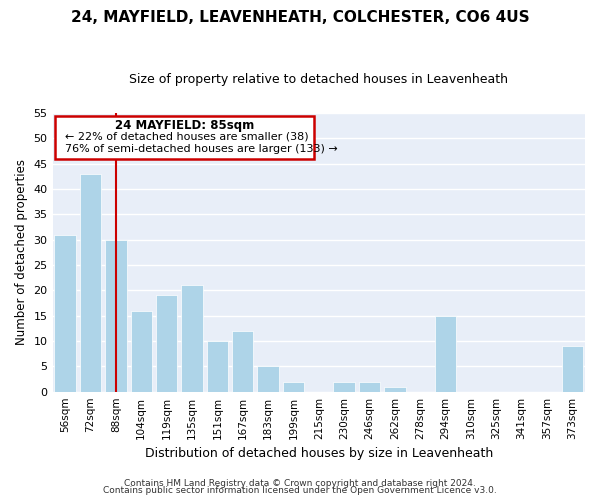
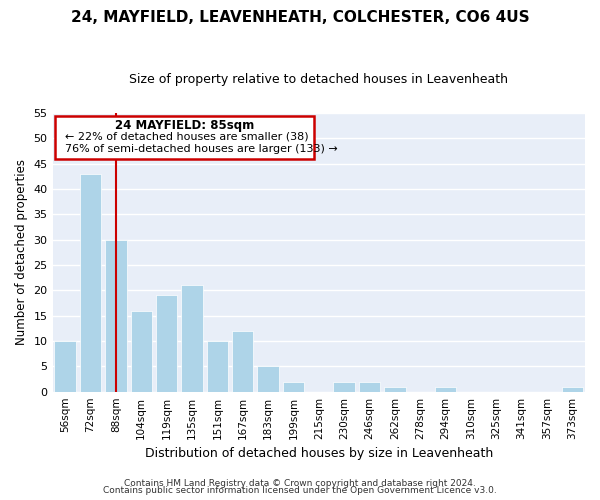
56sqm: 31 -> 10
294sqm: 15 -> 1
373sqm: 9 -> 1
